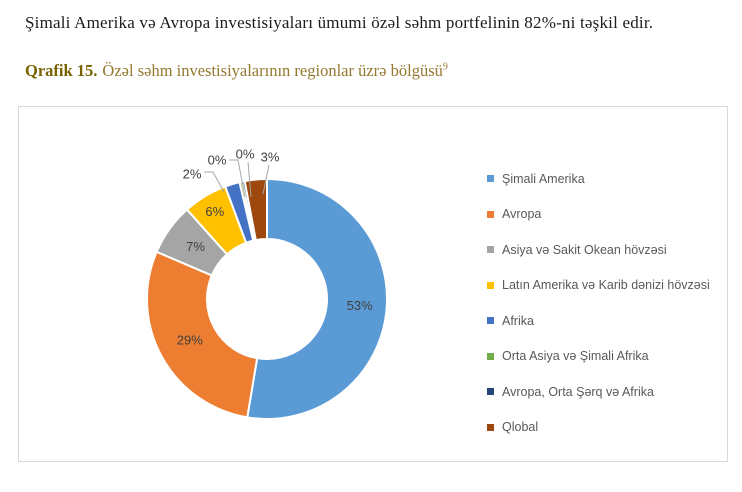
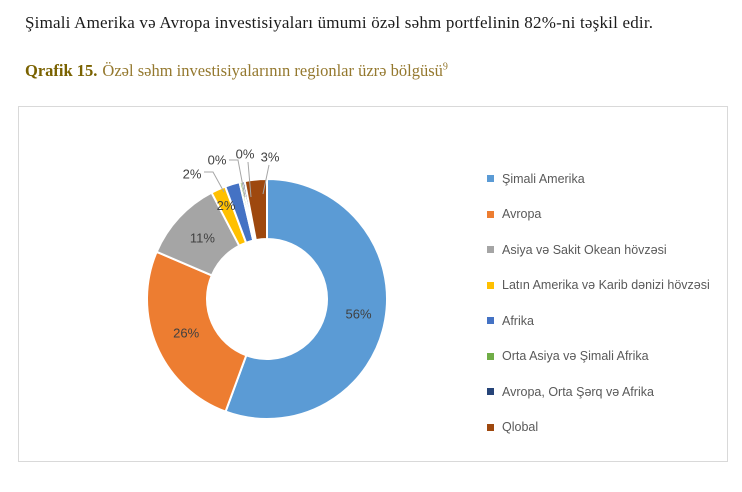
Şimali Amerika: 53% -> 56%
Avropa: 29% -> 26%
Asiya və Sakit Okean hövzəsi: 7% -> 11%
Latın Amerika və Karib dənizi hövzəsi: 6% -> 2%
